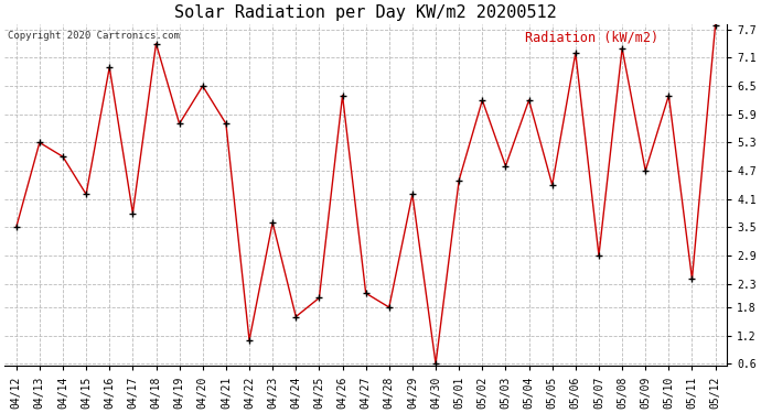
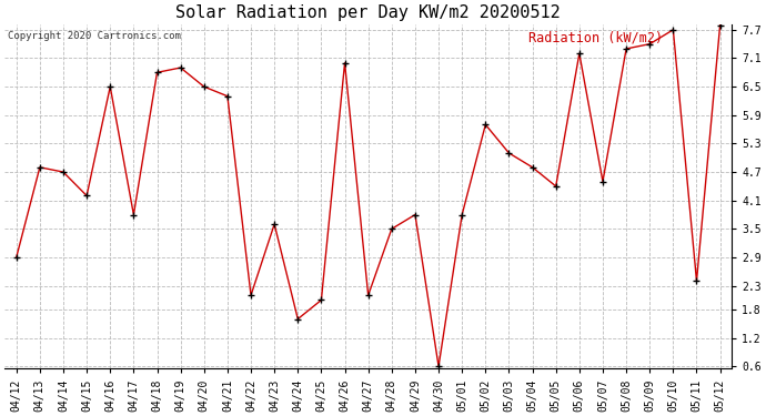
04/12: 3.5 -> 2.9
04/13: 5.3 -> 4.8
04/14: 5.0 -> 4.7
04/16: 6.9 -> 6.5
04/18: 7.4 -> 6.8
04/19: 5.7 -> 6.9
04/21: 5.7 -> 6.3
04/22: 1.1 -> 2.1
04/26: 6.3 -> 7.0
04/28: 1.8 -> 3.5
04/29: 4.2 -> 3.8
05/01: 4.5 -> 3.8
05/02: 6.2 -> 5.7
05/03: 4.8 -> 5.1
05/04: 6.2 -> 4.8
05/07: 2.9 -> 4.5
05/09: 4.7 -> 7.4
05/10: 6.3 -> 7.7
